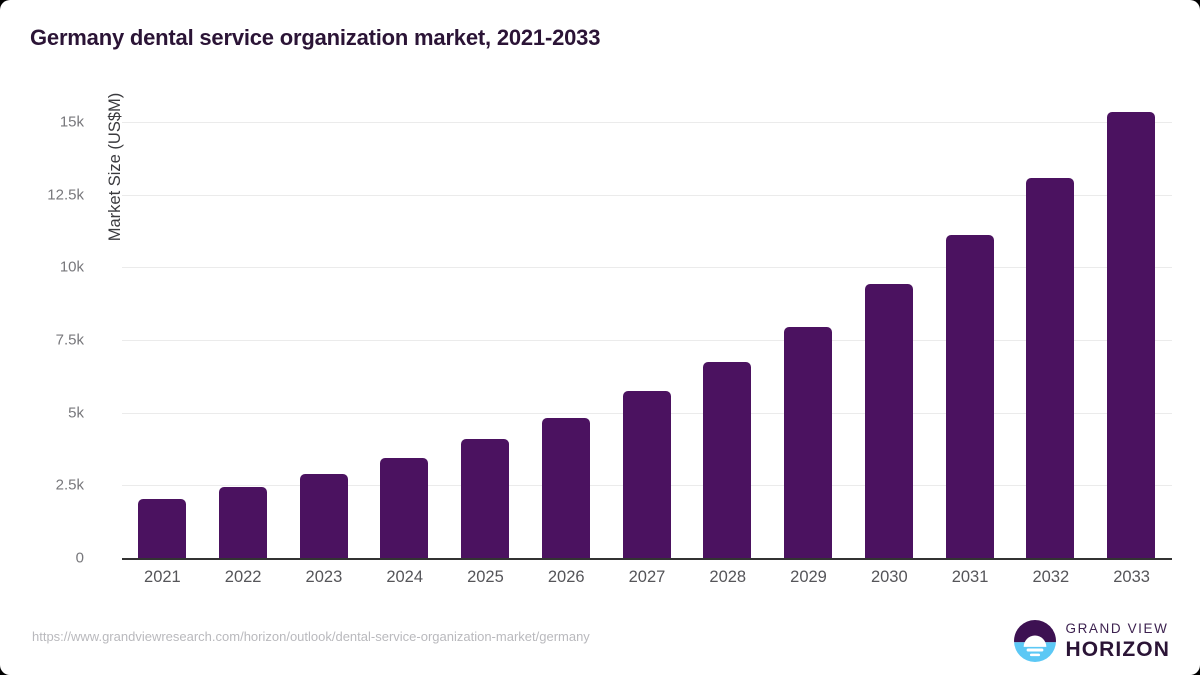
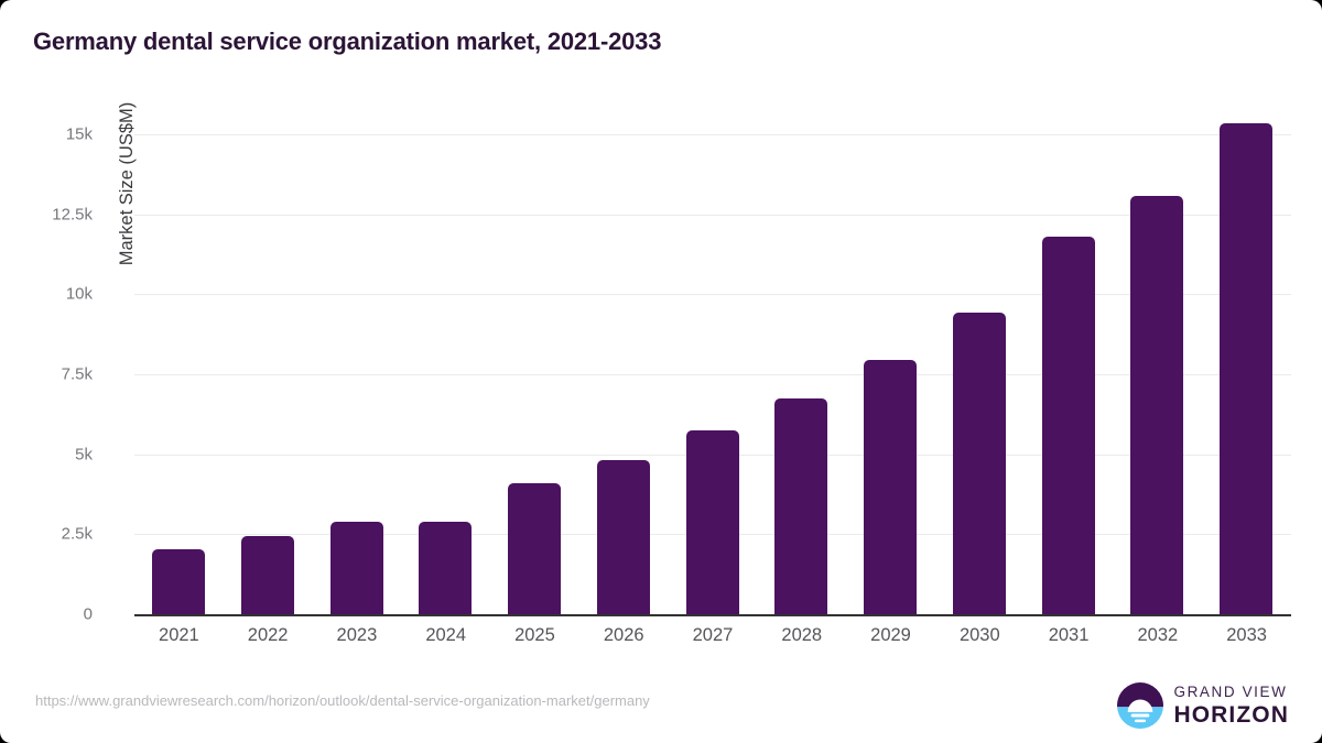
2024: 3.4k -> 2.9k
2031: 11.1k -> 11.8k
